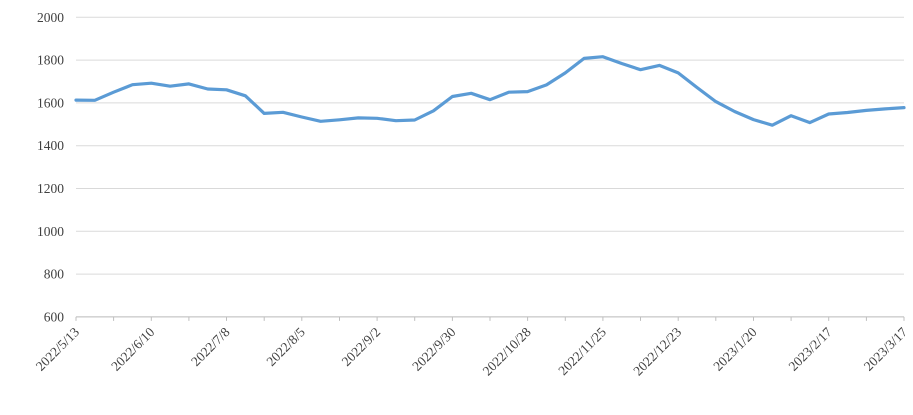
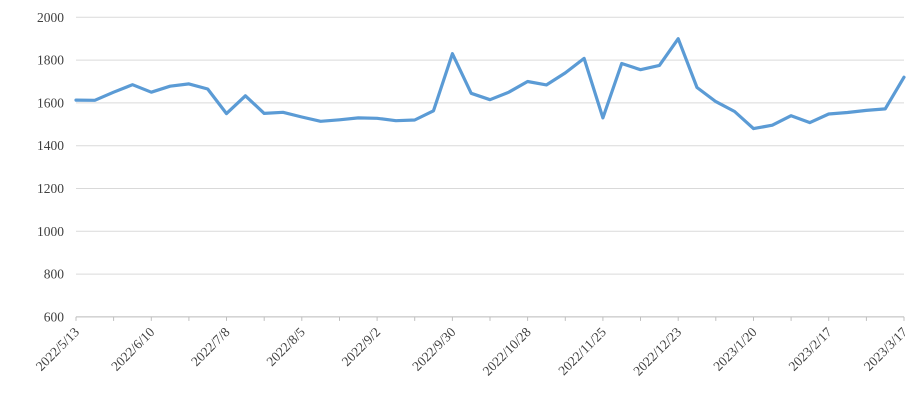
2022/6/10: 1690 -> 1650
2022/7/8: 1660 -> 1550
2022/9/30: 1630 -> 1830
2022/10/28: 1650 -> 1700
2022/11/25: 1820 -> 1530
2022/12/23: 1740 -> 1900
2023/1/20: 1520 -> 1480
2023/3/17: 1580 -> 1720
